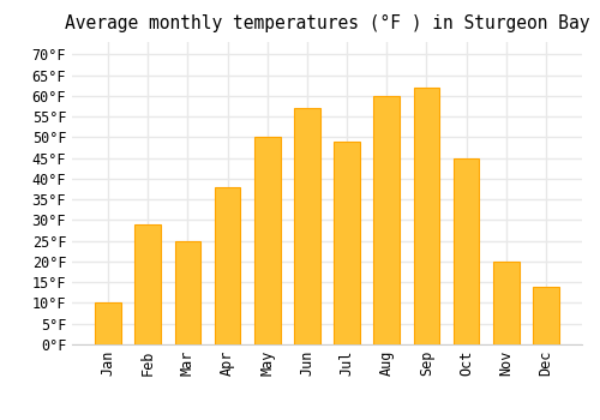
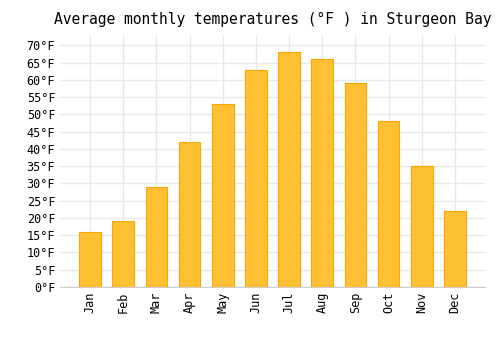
Jan: 10°F -> 16°F
Feb: 29°F -> 19°F
Mar: 25°F -> 29°F
Apr: 38°F -> 42°F
May: 50°F -> 53°F
Jun: 57°F -> 63°F
Jul: 49°F -> 68°F
Aug: 60°F -> 66°F
Sep: 62°F -> 59°F
Oct: 45°F -> 48°F
Nov: 20°F -> 35°F
Dec: 14°F -> 22°F
